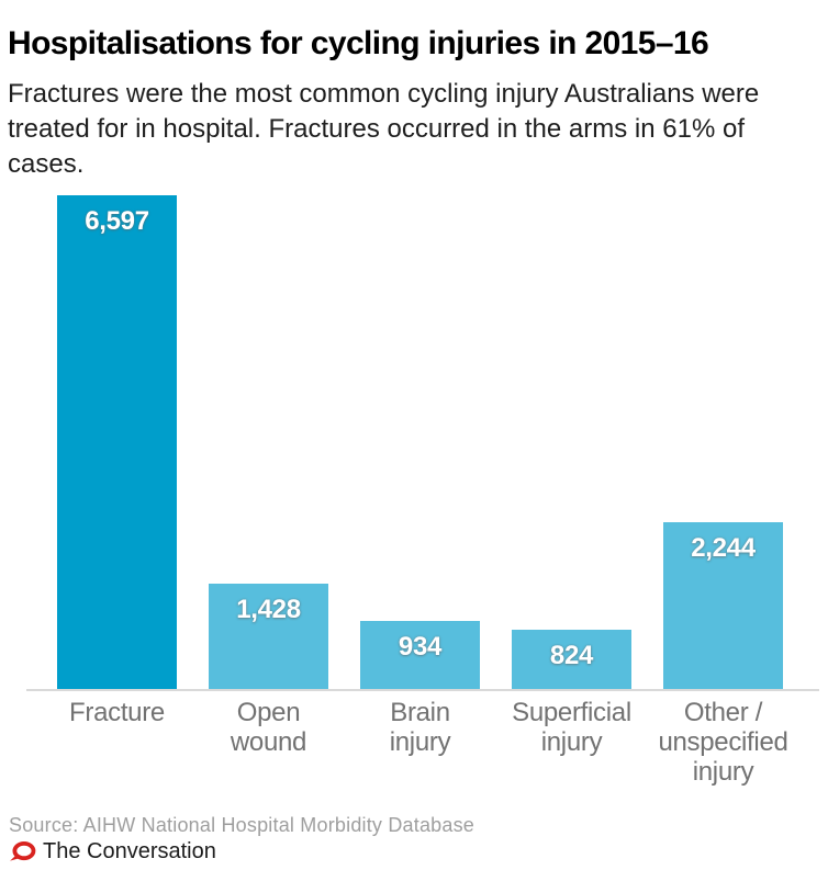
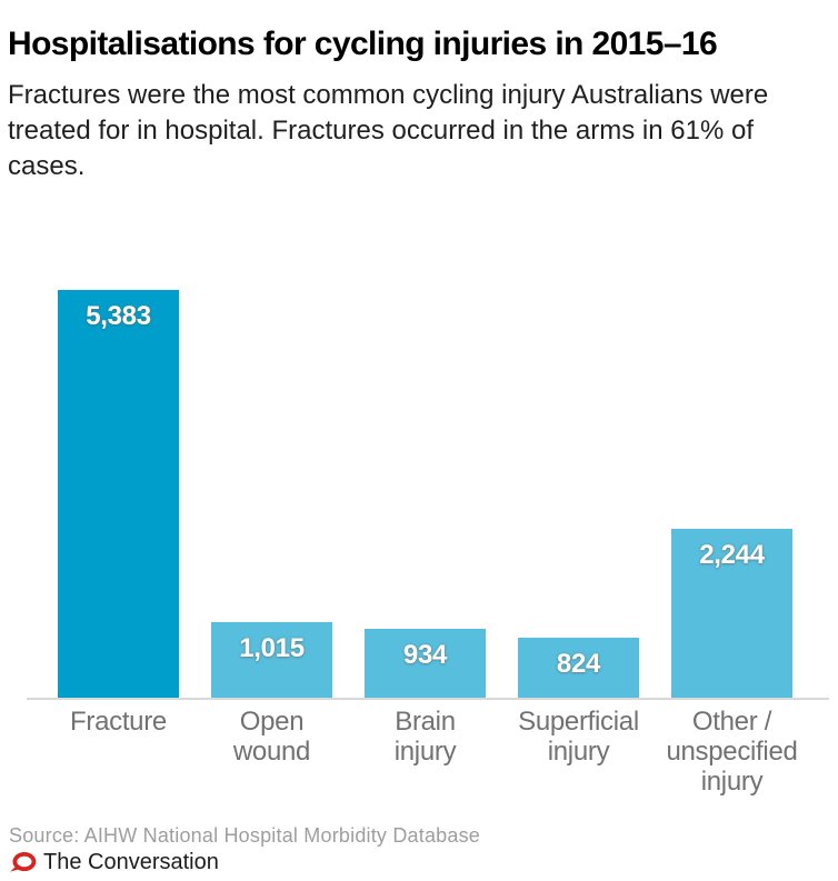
Fracture: 6,597 -> 5,383
Open wound: 1,428 -> 1,015
